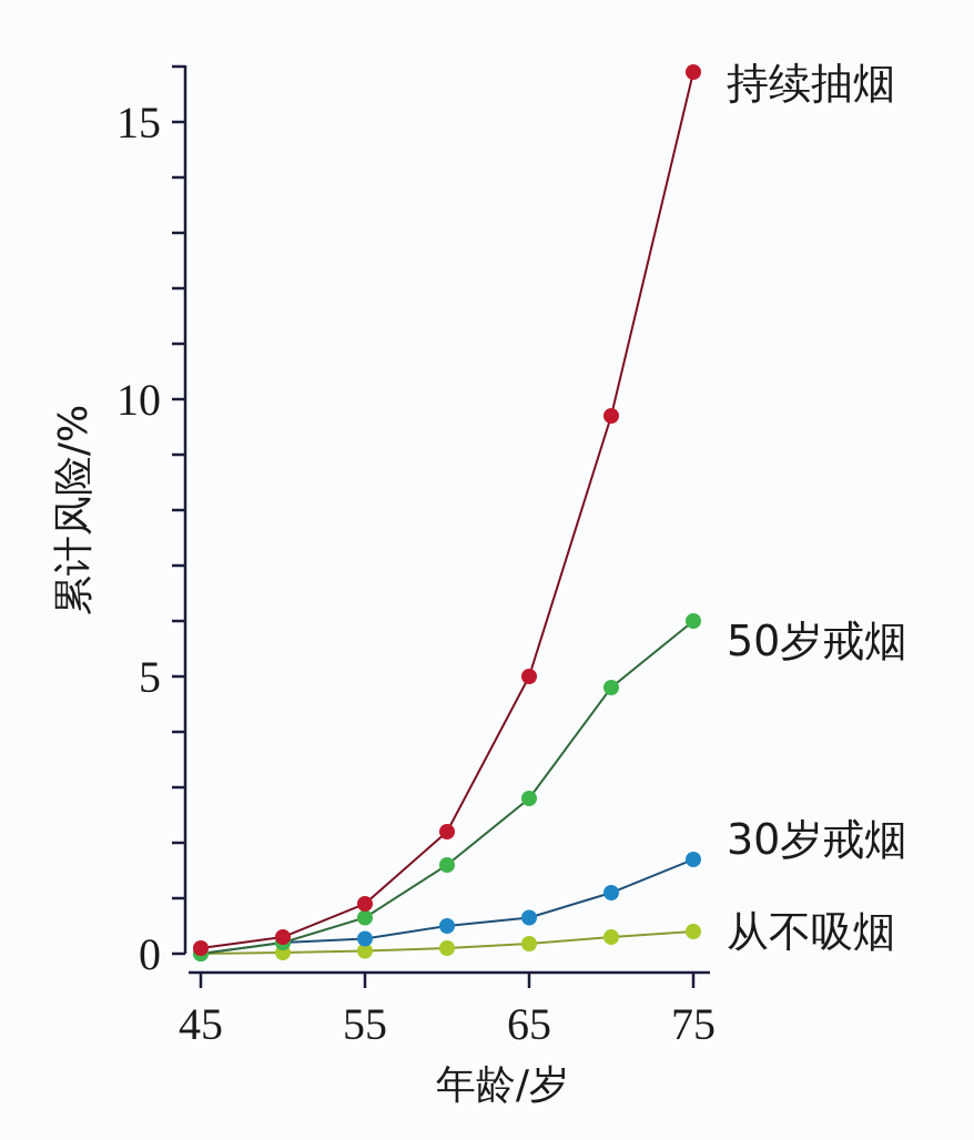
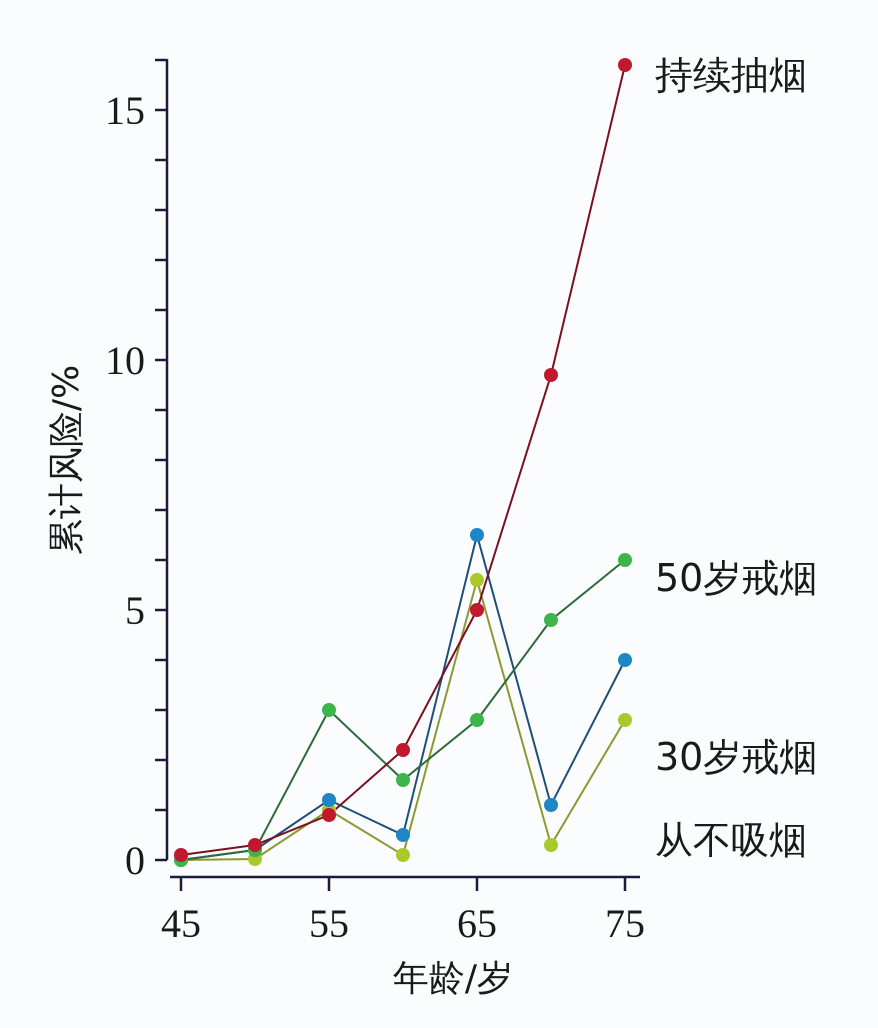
50岁戒烟/55: 0.7 -> 3.0
30岁戒烟/55: 0.3 -> 1.2
从不吸烟/55: 0.1 -> 1.0
30岁戒烟/65: 0.7 -> 6.5
从不吸烟/65: 0.2 -> 5.6
30岁戒烟/75: 1.7 -> 4.0
从不吸烟/75: 0.4 -> 2.8
